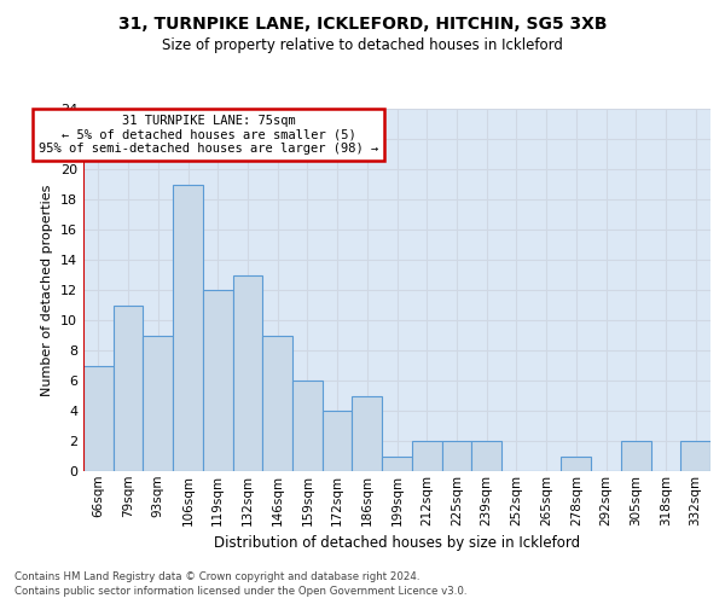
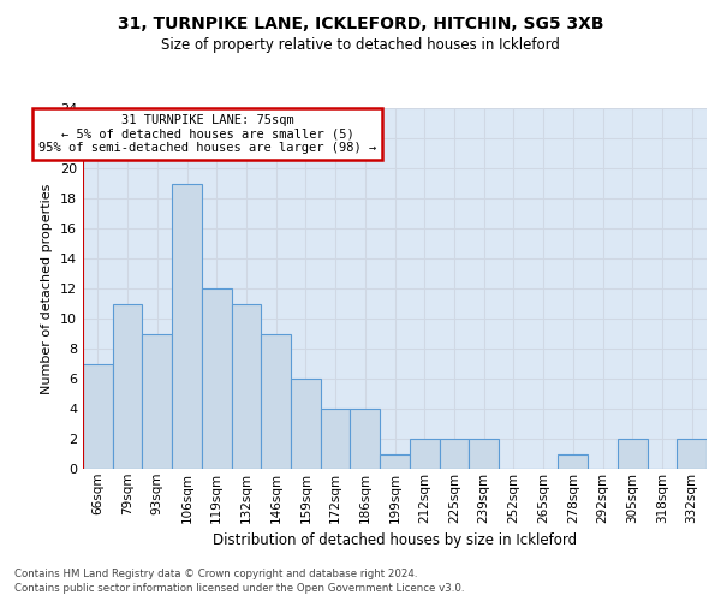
132sqm: 13 -> 11
186sqm: 5 -> 4
